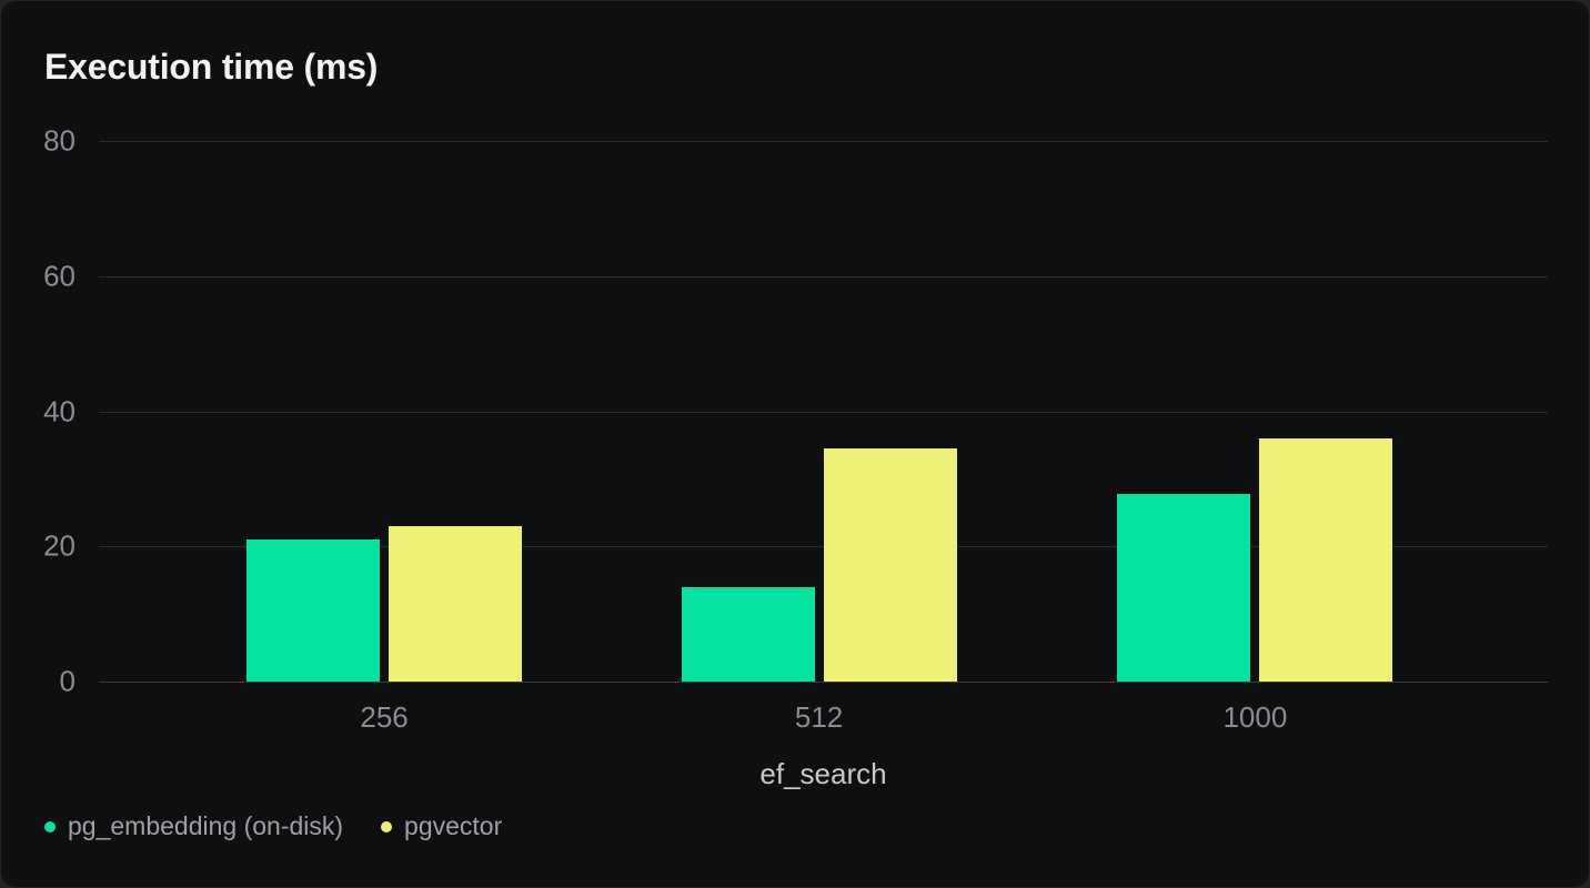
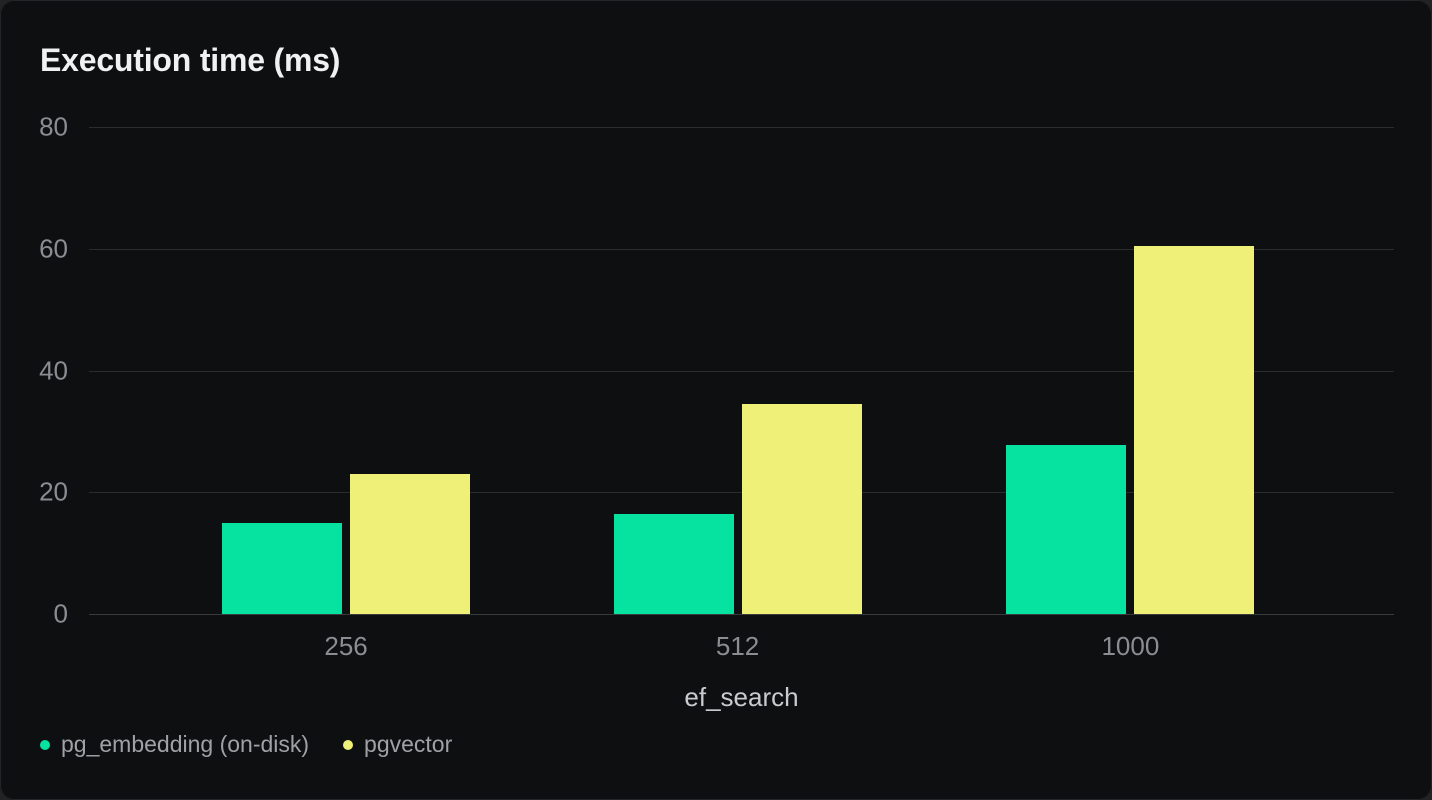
pg_embedding (on-disk)/256: 21 -> 15
pg_embedding (on-disk)/512: 14 -> 16
pgvector/1000: 36 -> 60
